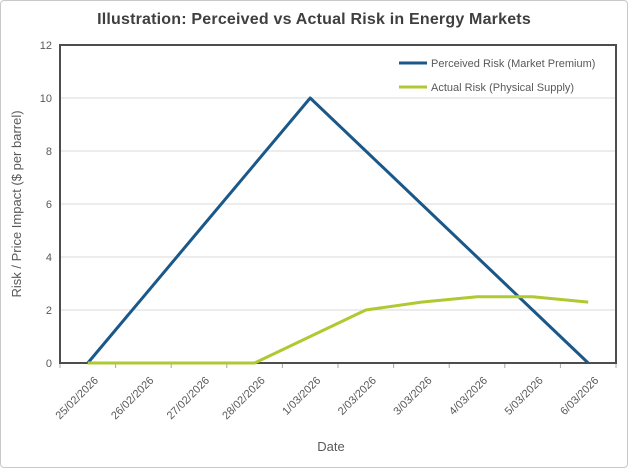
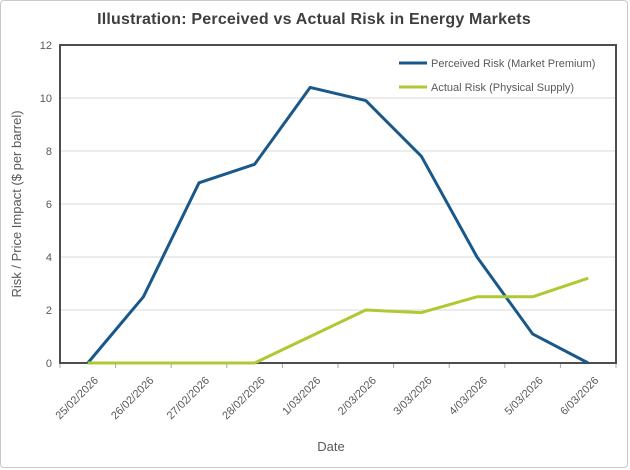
Perceived Risk (Market Premium)/27/02/2026: 5.0 -> 6.8
Perceived Risk (Market Premium)/1/03/2026: 10.0 -> 10.4
Perceived Risk (Market Premium)/2/03/2026: 8.0 -> 9.9
Perceived Risk (Market Premium)/3/03/2026: 6.0 -> 7.8
Actual Risk (Physical Supply)/3/03/2026: 2.3 -> 1.9
Perceived Risk (Market Premium)/5/03/2026: 2.0 -> 1.1
Actual Risk (Physical Supply)/6/03/2026: 2.3 -> 3.2
